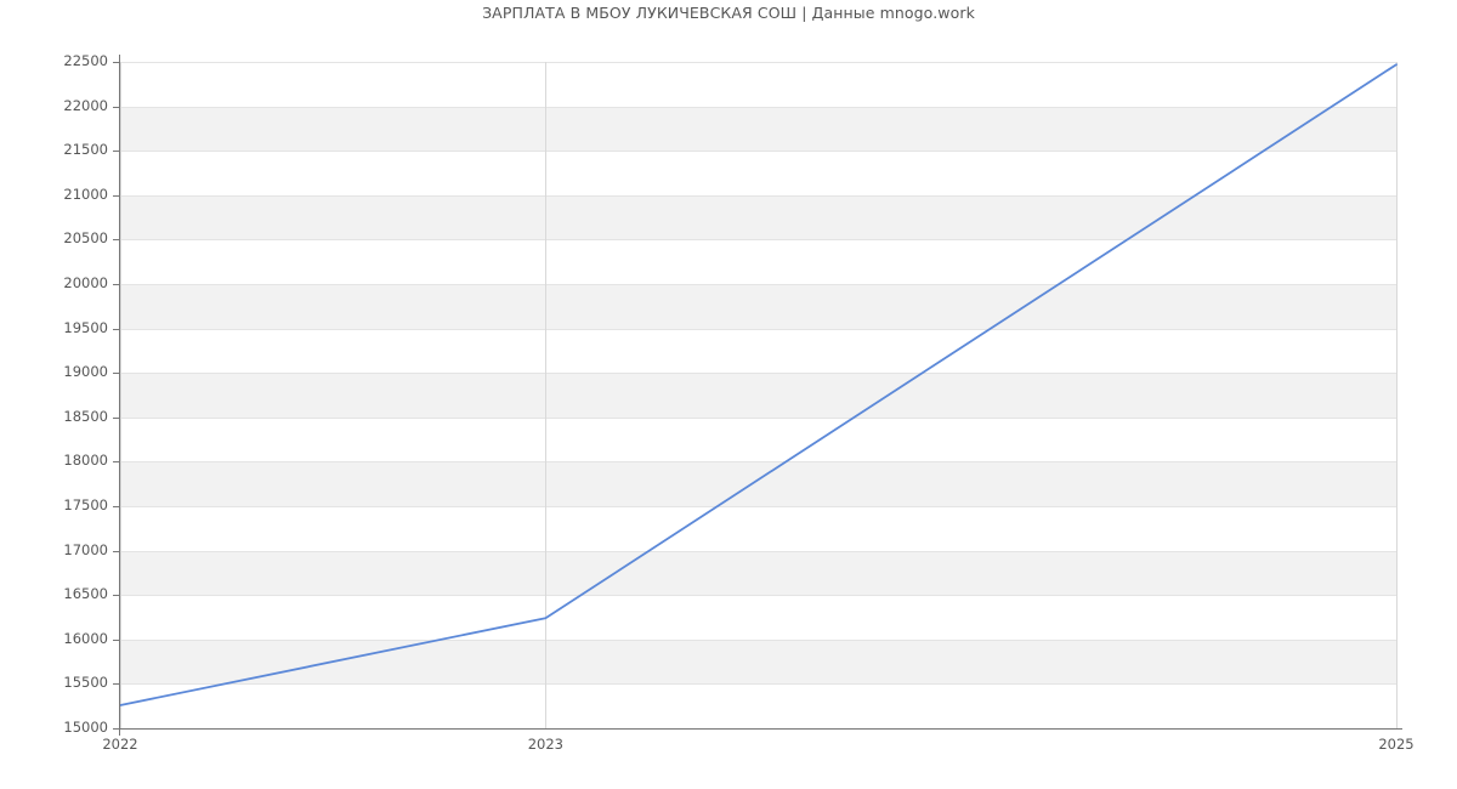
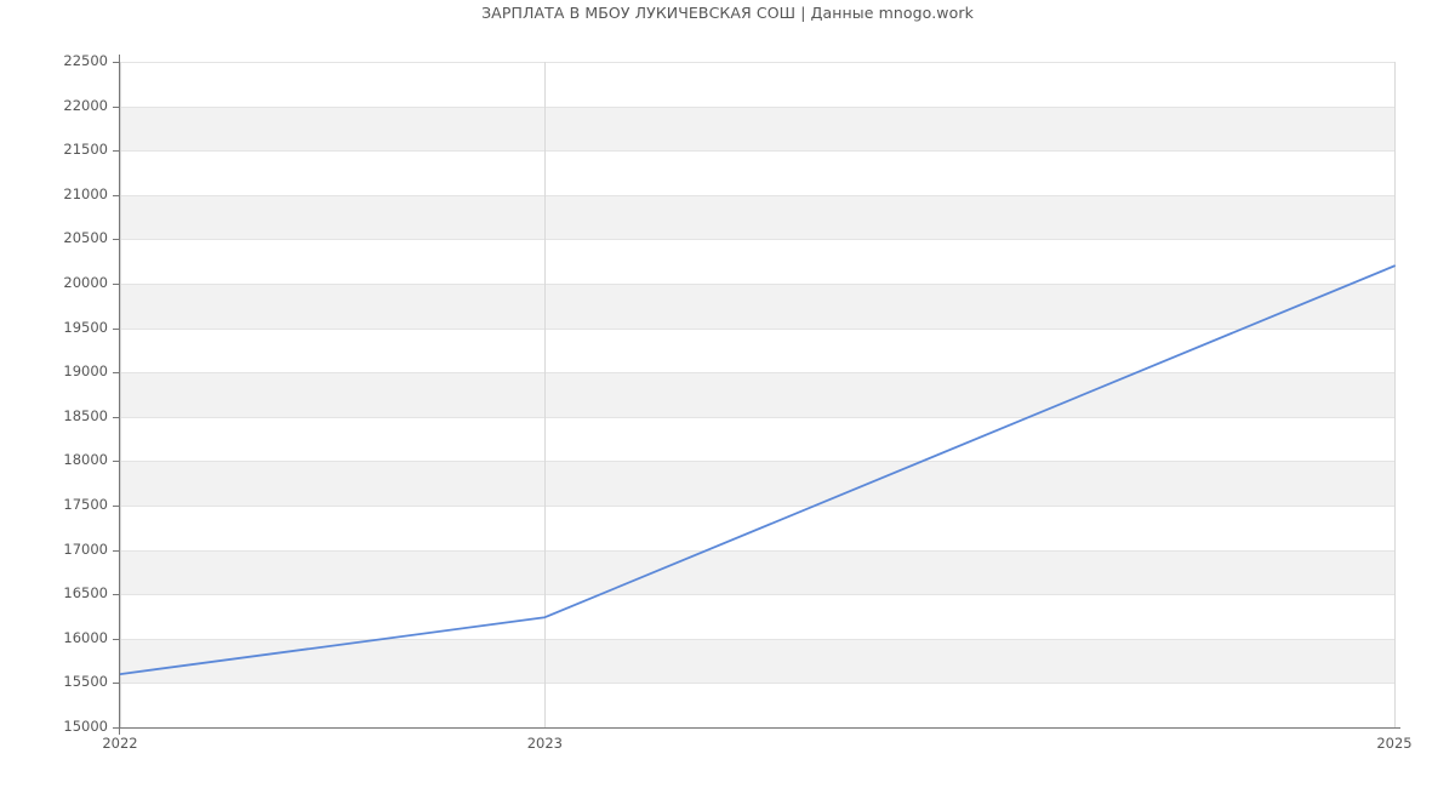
2022: 15300 -> 15600
2025: 22500 -> 20200
